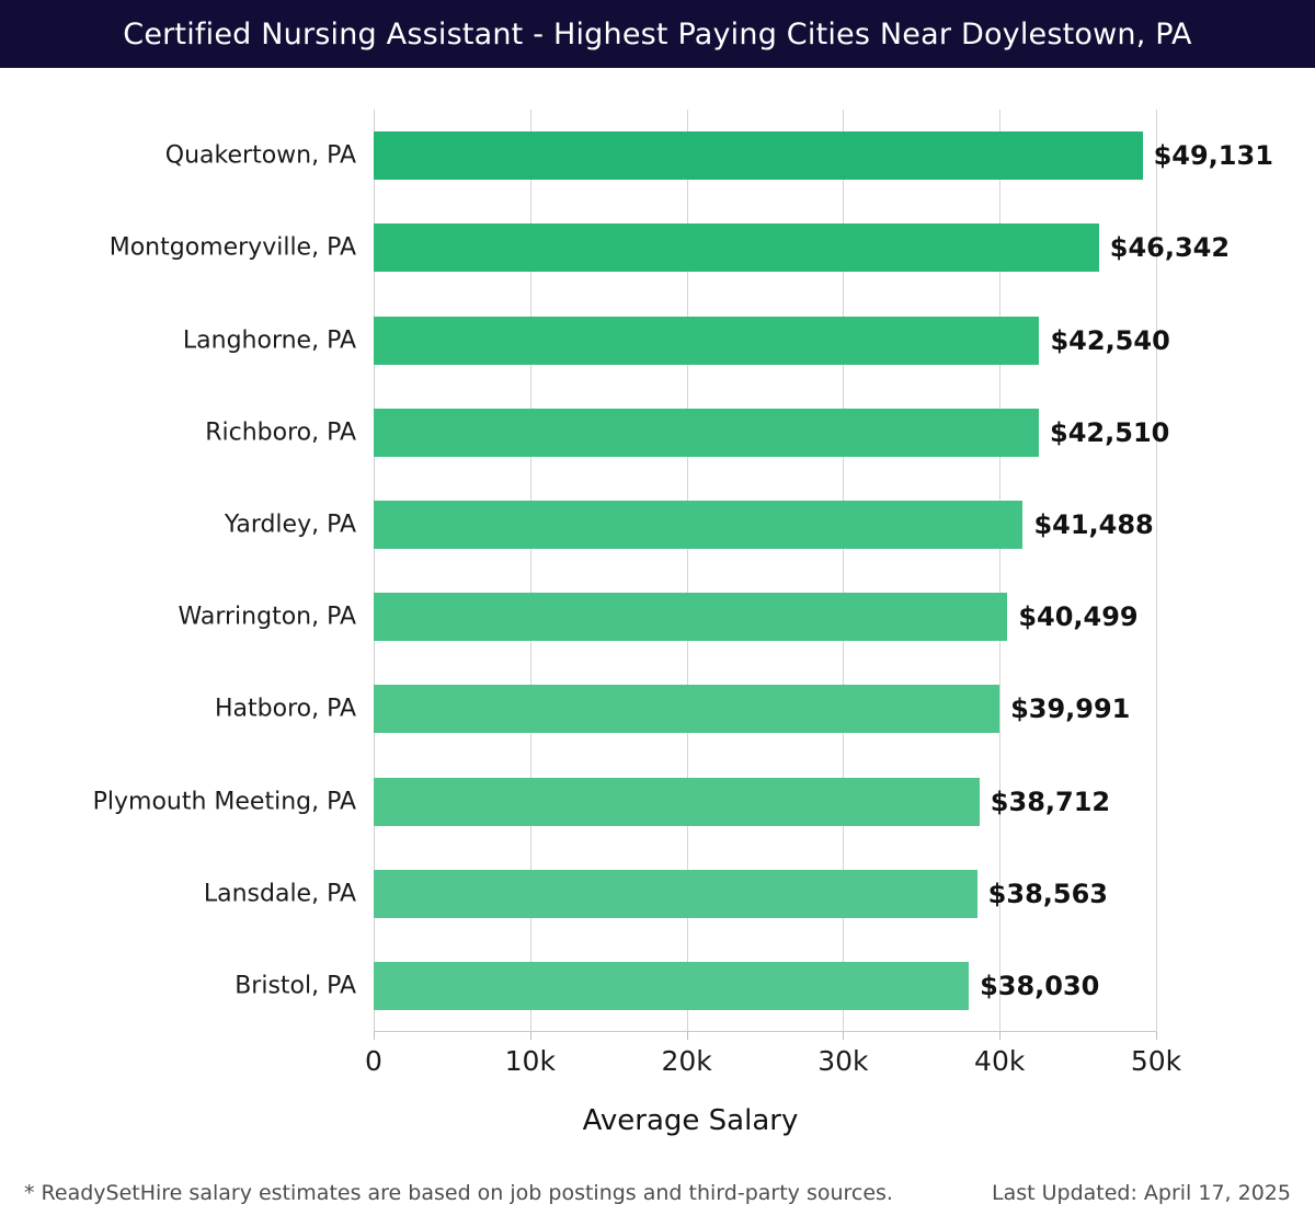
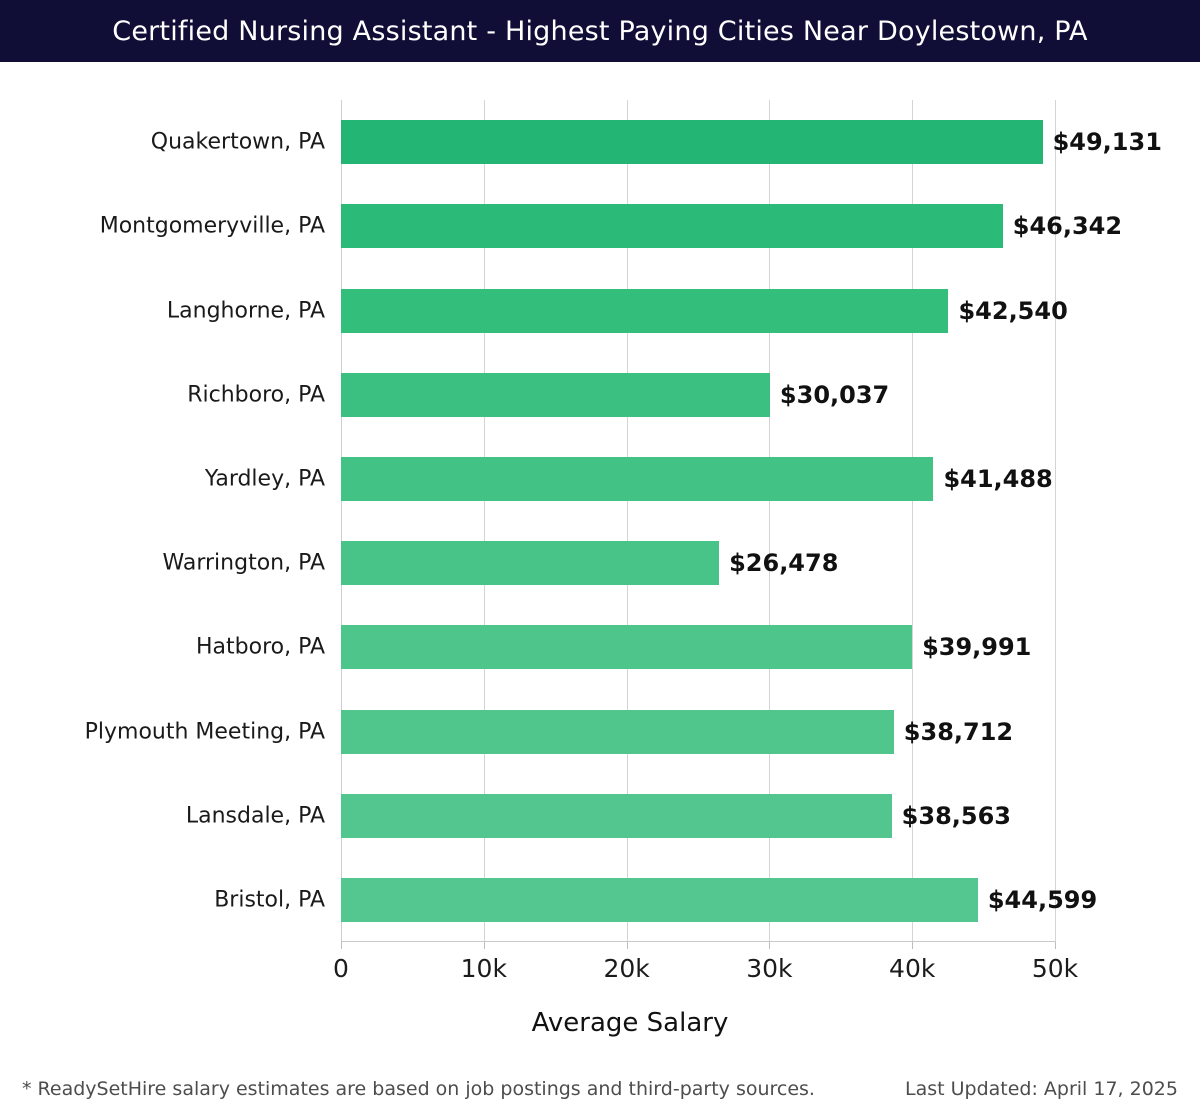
Richboro, PA: $42,510 -> $30,037
Warrington, PA: $40,499 -> $26,478
Bristol, PA: $38,030 -> $44,599
